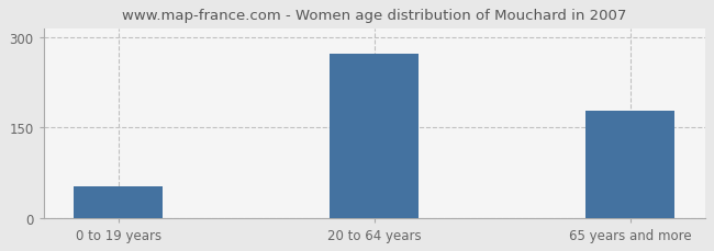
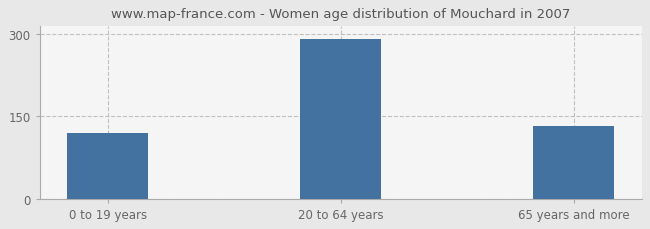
0 to 19 years: 52 -> 120
20 to 64 years: 272 -> 290
65 years and more: 178 -> 132
